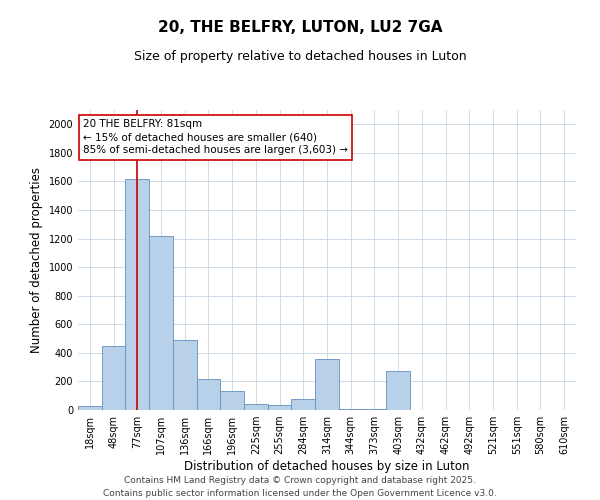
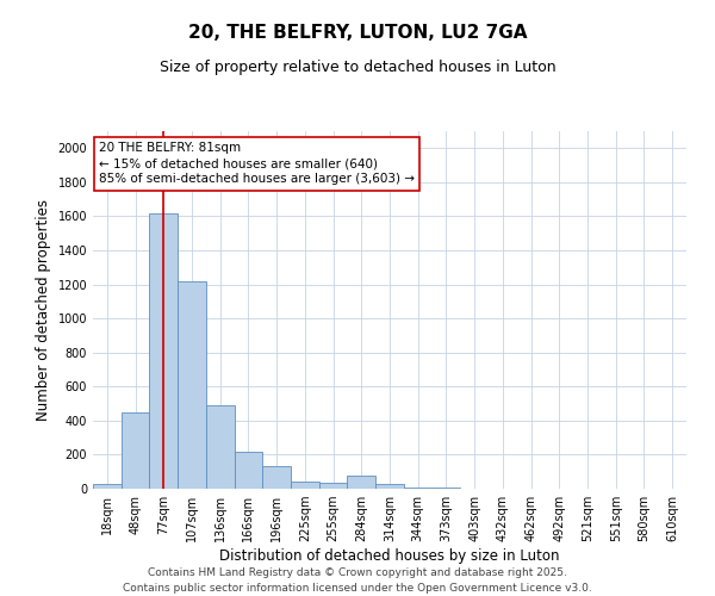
314sqm: 360 -> 30
403sqm: 270 -> 0
